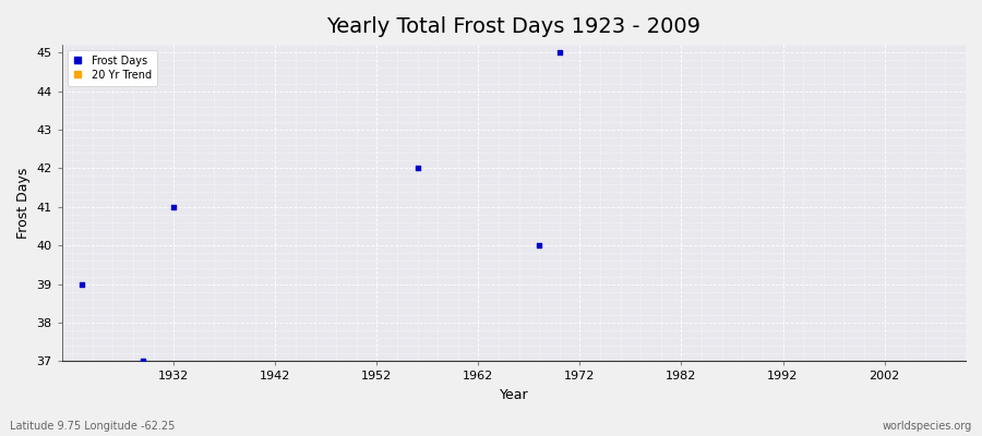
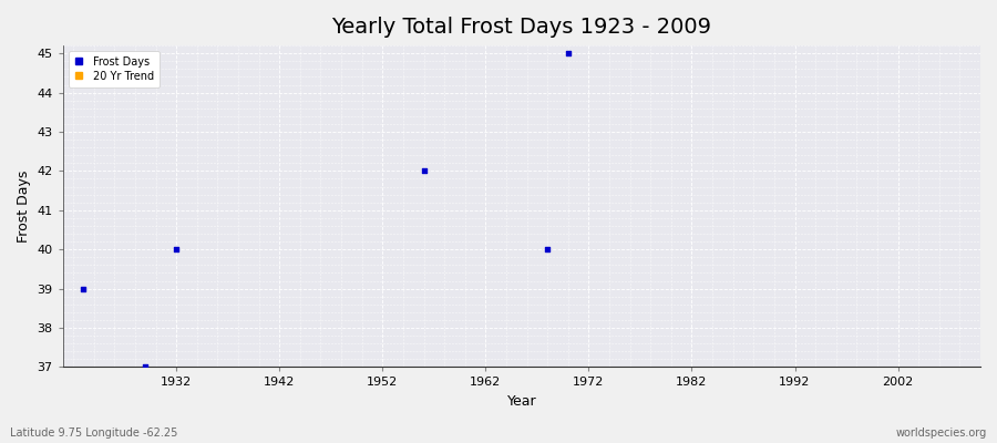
1932: 41 -> 40
